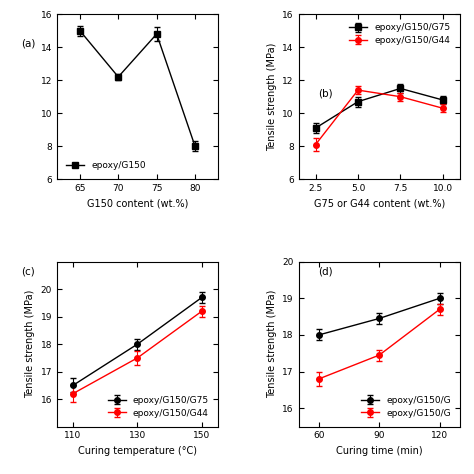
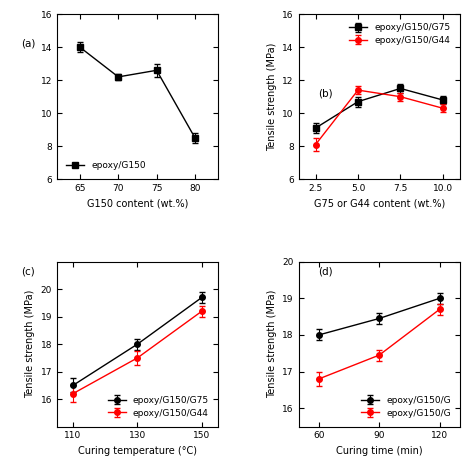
65: 15.0 -> 14.0
75: 14.8 -> 12.6
80: 8.0 -> 8.5
